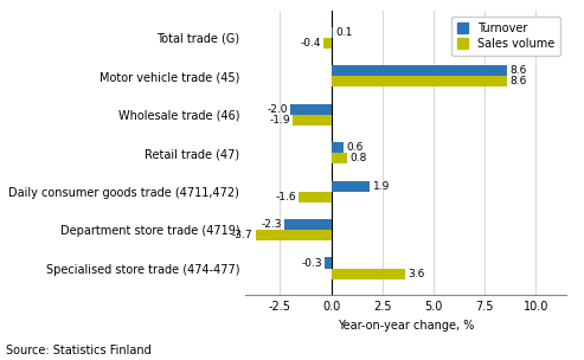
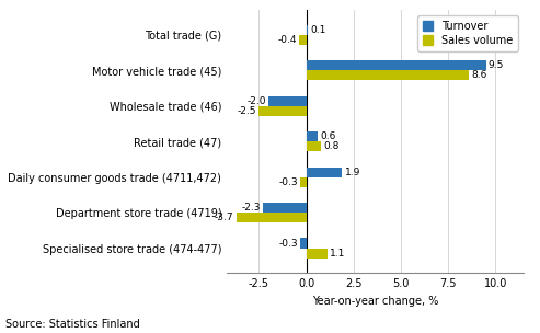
Turnover/Motor vehicle trade (45): 8.6 -> 9.5
Sales volume/Wholesale trade (46): -1.9 -> -2.5
Sales volume/Daily consumer goods trade (4711,472): -1.6 -> -0.3
Sales volume/Specialised store trade (474-477): 3.6 -> 1.1
